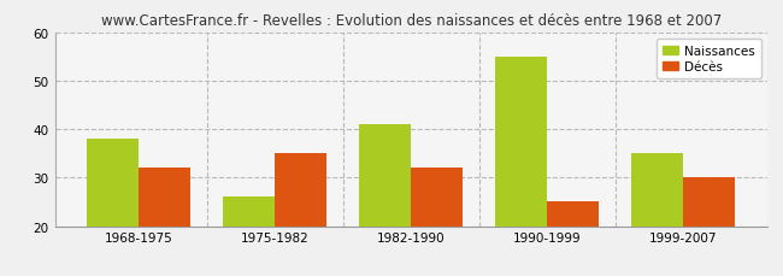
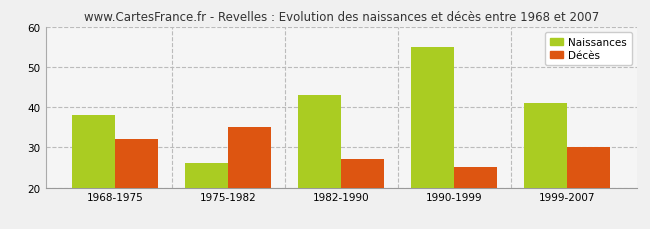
Naissances/1982-1990: 41 -> 43
Décès/1982-1990: 32 -> 27
Naissances/1999-2007: 35 -> 41
